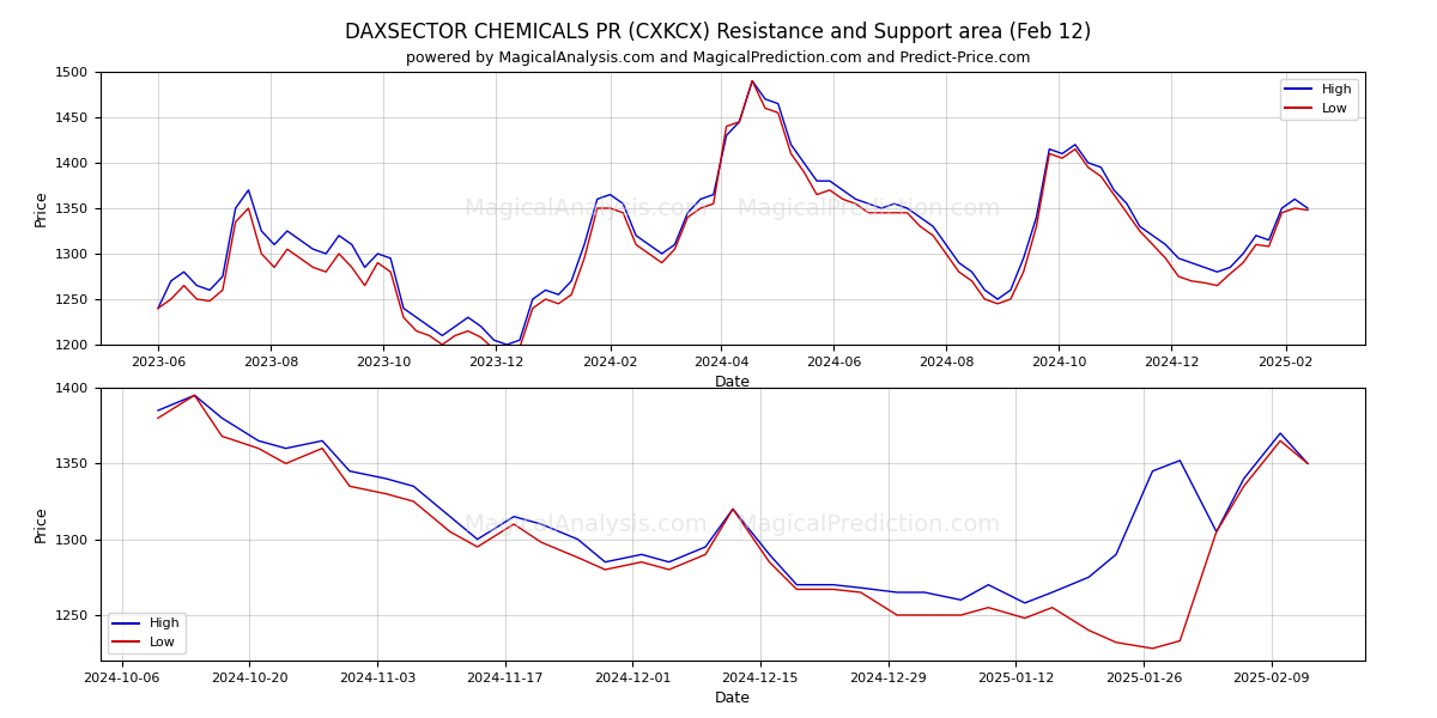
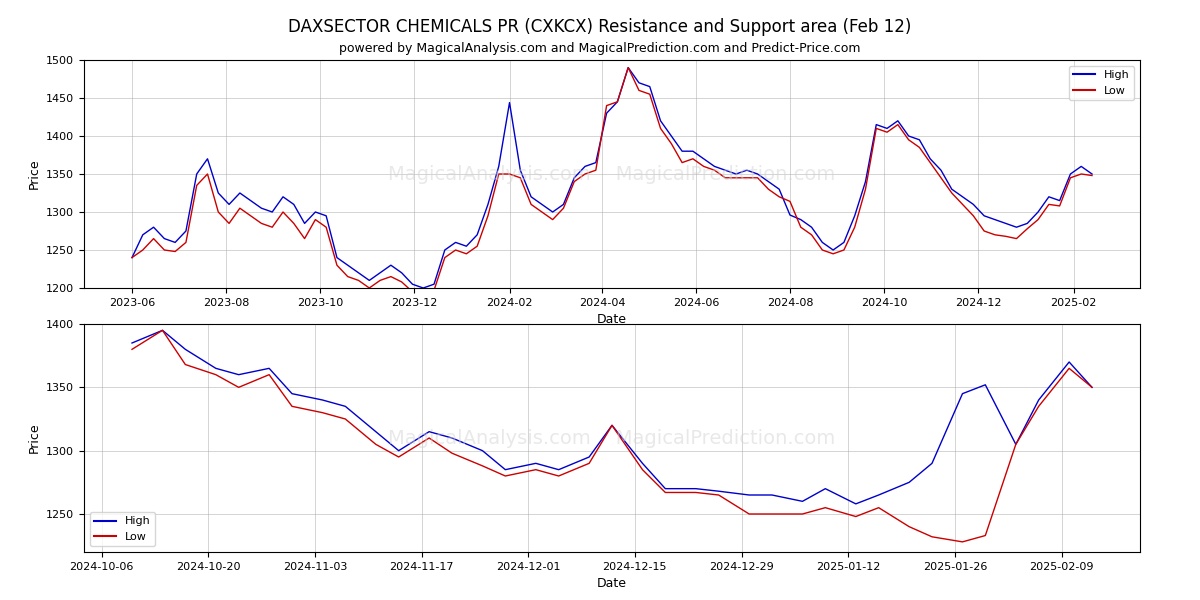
High/2024-02: 1365 -> 1444
High/2024-08: 1310 -> 1296
Low/2024-08: 1300 -> 1314
